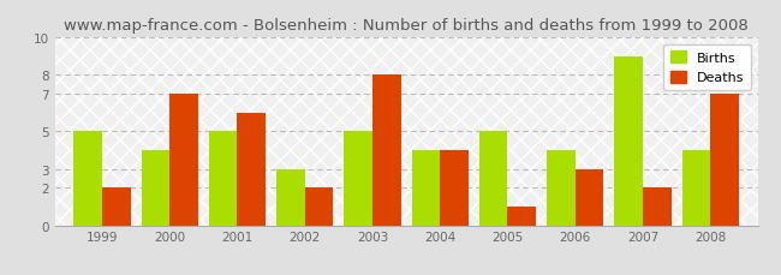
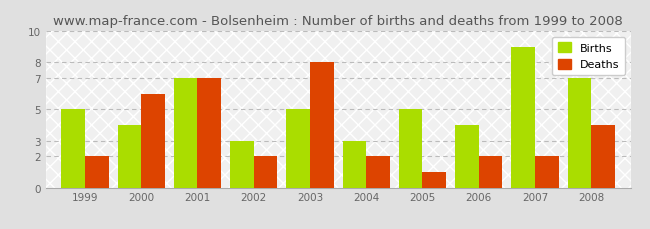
Deaths/2000: 7 -> 6
Births/2001: 5 -> 7
Deaths/2001: 6 -> 7
Births/2004: 4 -> 3
Deaths/2004: 4 -> 2
Deaths/2006: 3 -> 2
Births/2008: 4 -> 7
Deaths/2008: 7 -> 4
